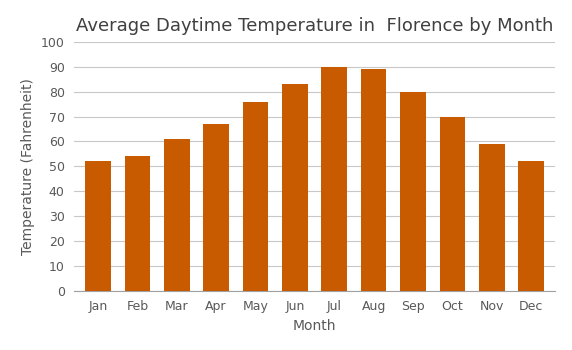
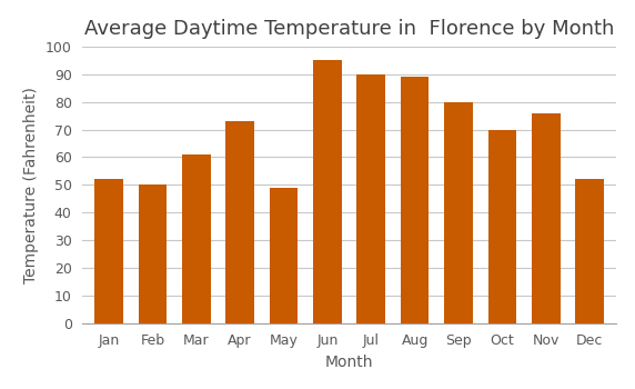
Feb: 54 -> 50
Apr: 67 -> 73
May: 76 -> 49
Jun: 83 -> 95
Nov: 59 -> 76
